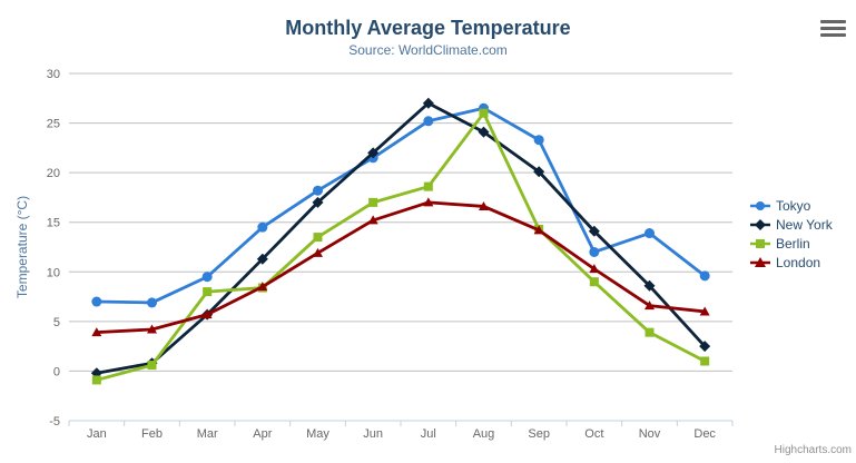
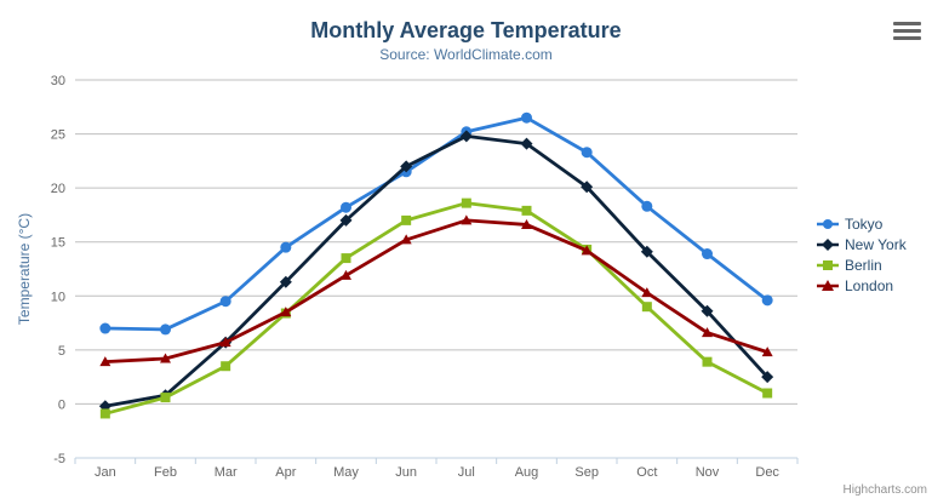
Berlin/Mar: 8 -> 4
New York/Jul: 27 -> 25
Berlin/Aug: 26 -> 18
Tokyo/Oct: 12 -> 18
London/Dec: 6 -> 5
